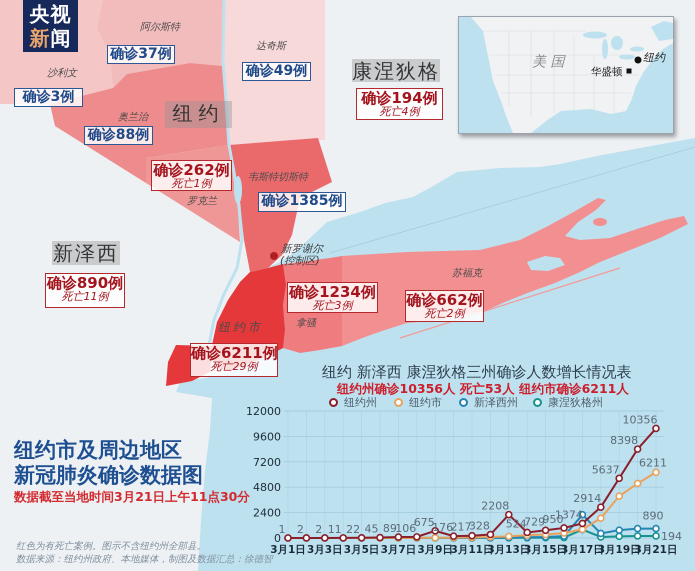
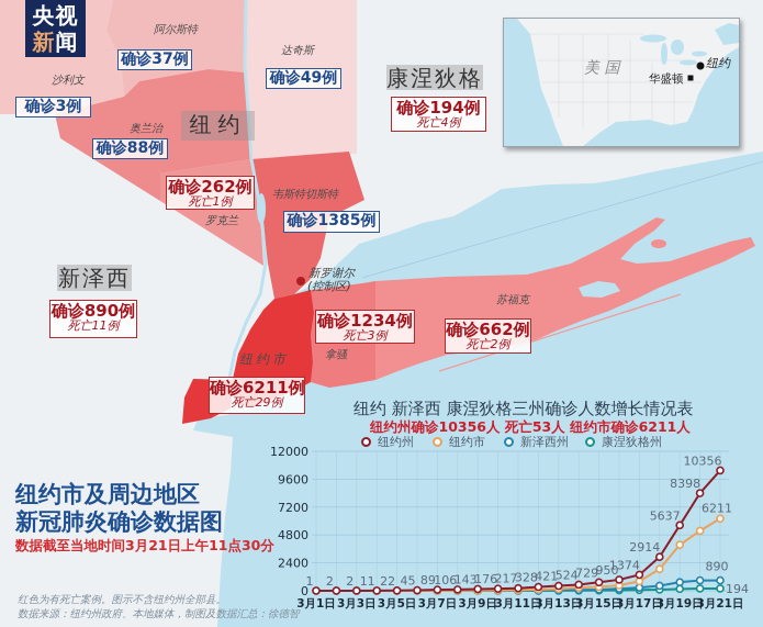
纽约州/3月9日: 675 -> 143
纽约州/3月13日: 2208 -> 421
新泽西州/3月17日: 2200 -> 300
康涅狄格州/3月17日: 800 -> 100
